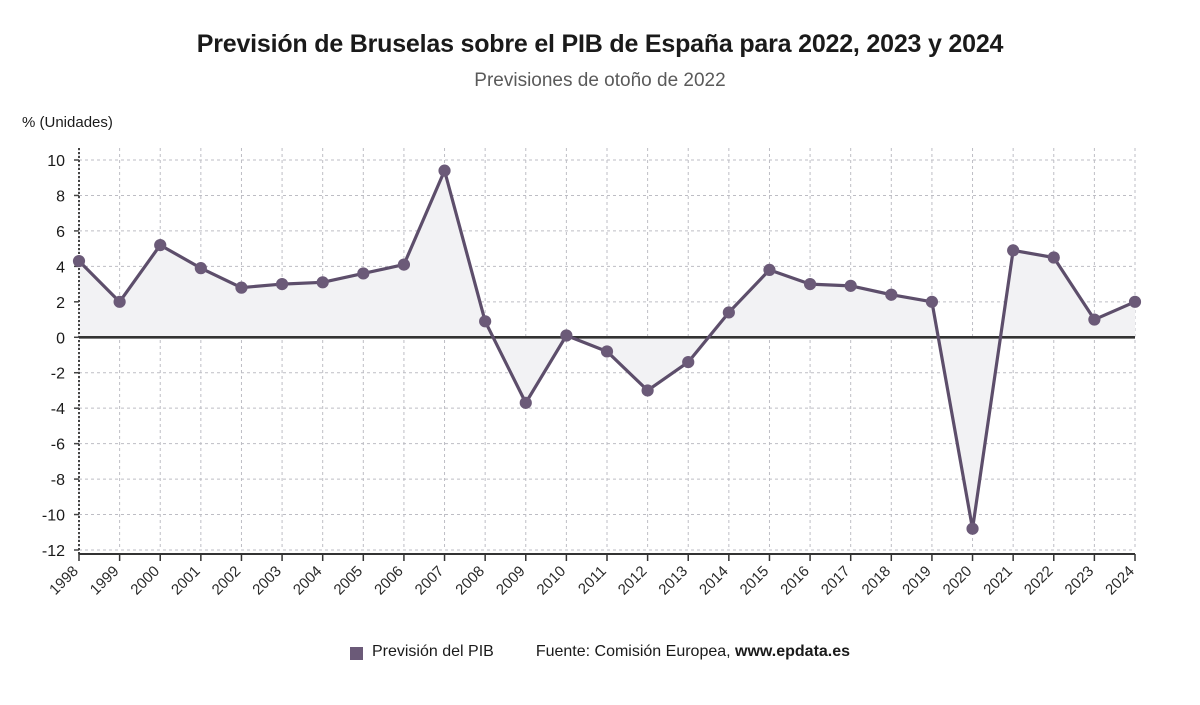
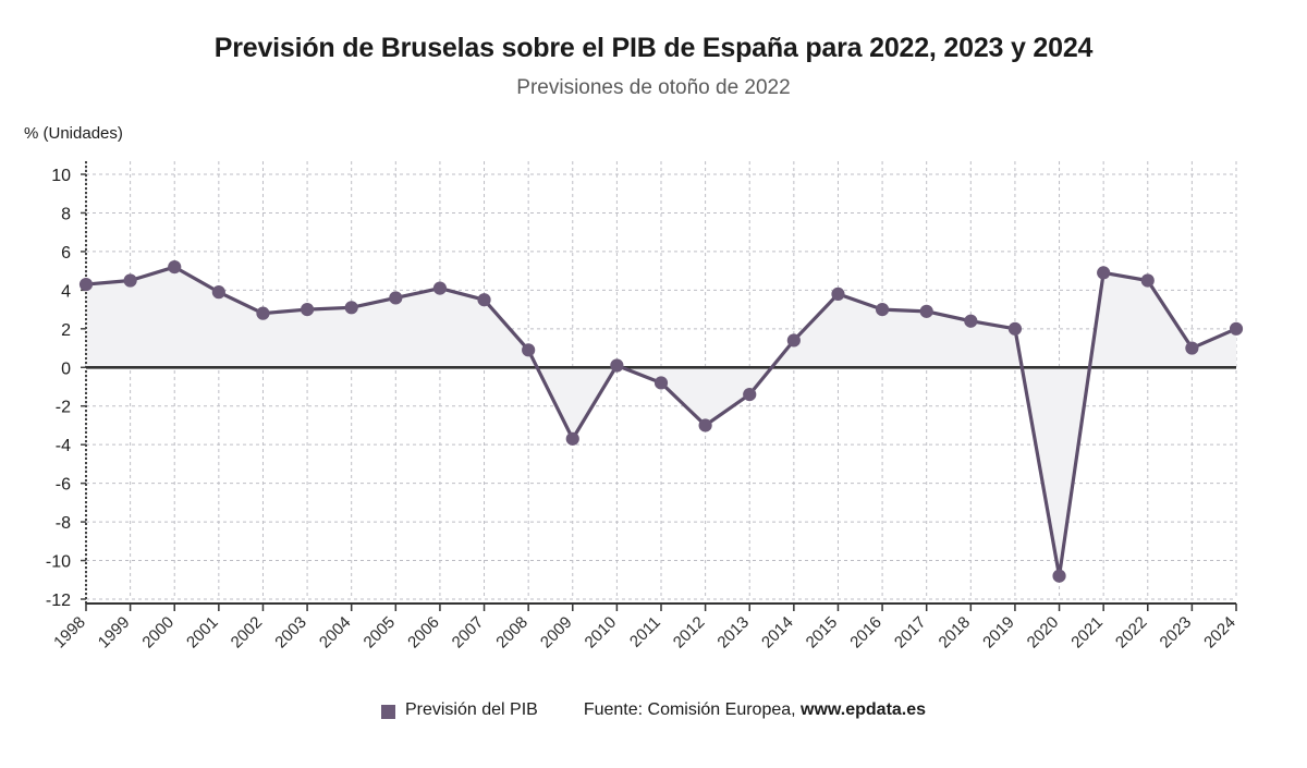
1999: 2.0 -> 4.5
2007: 9.4 -> 3.5
